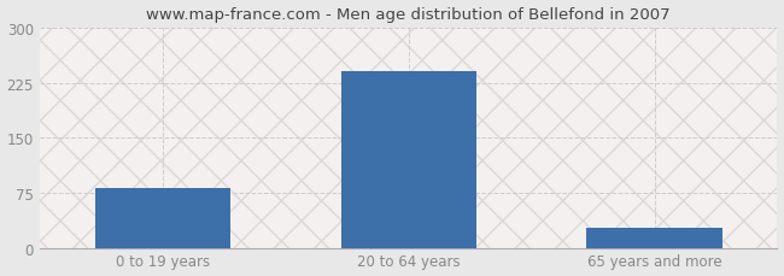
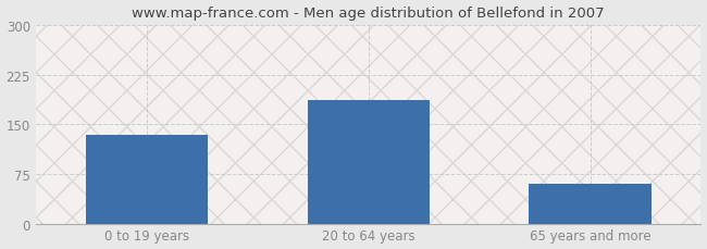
0 to 19 years: 82 -> 134
20 to 64 years: 240 -> 186
65 years and more: 27 -> 60
